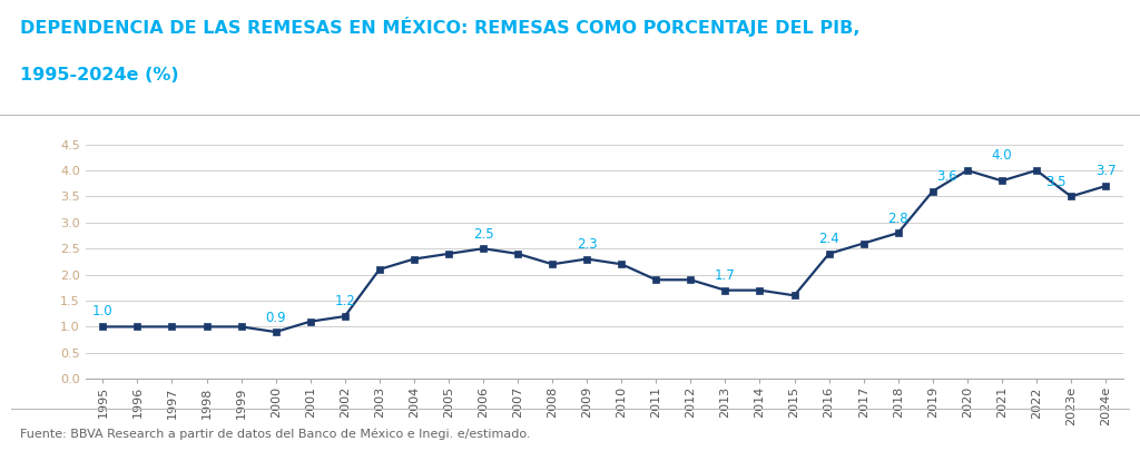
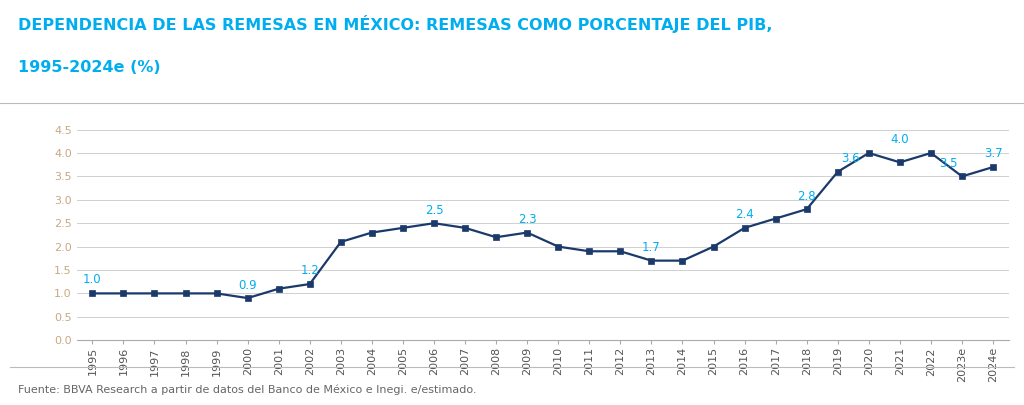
2010: 2.2 -> 2.0
2015: 1.6 -> 2.0
